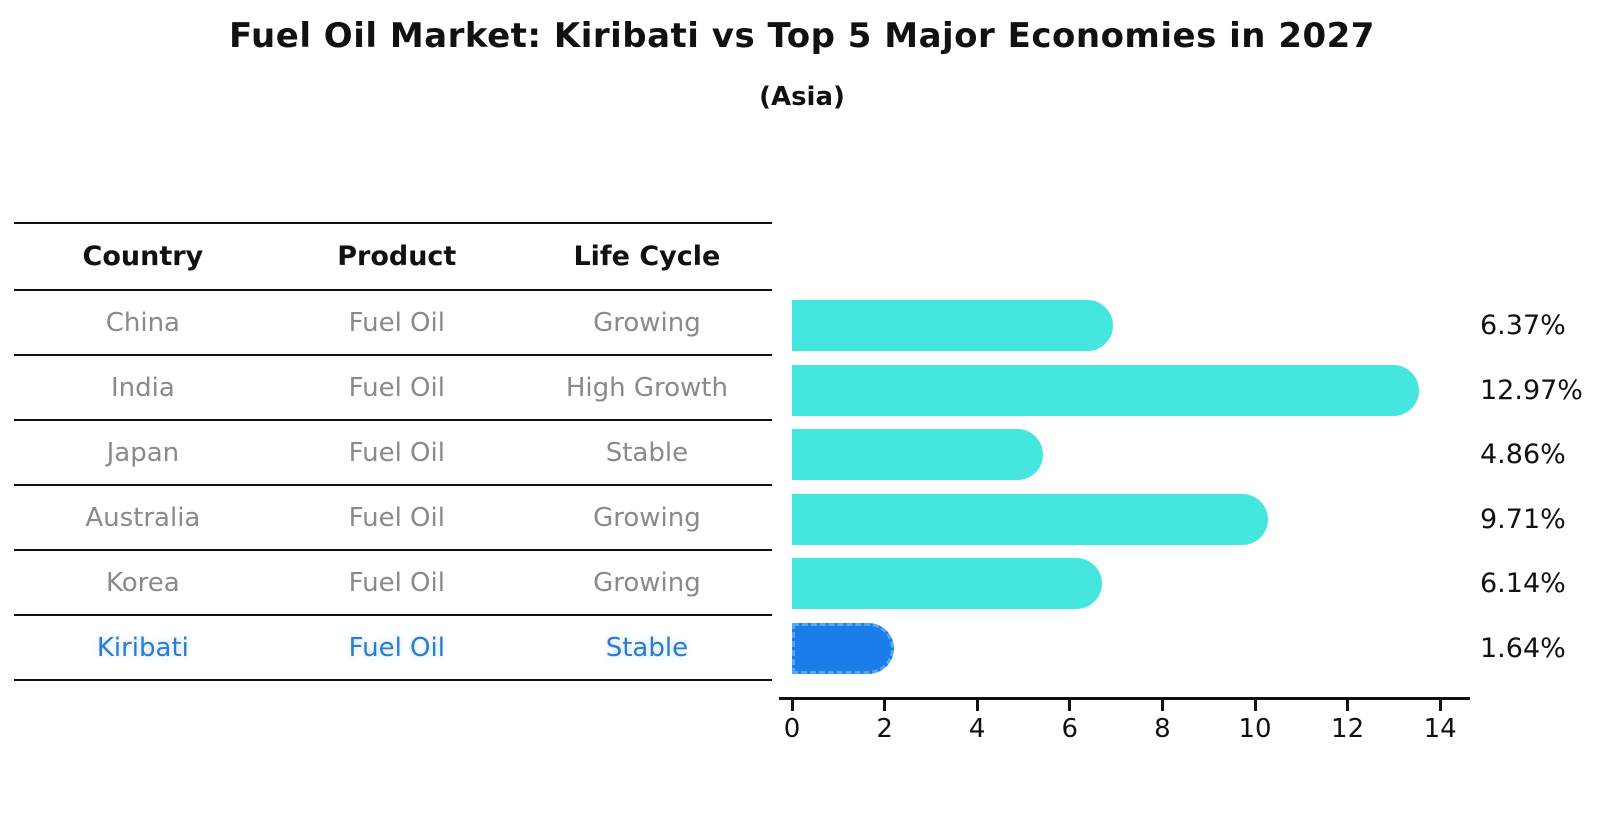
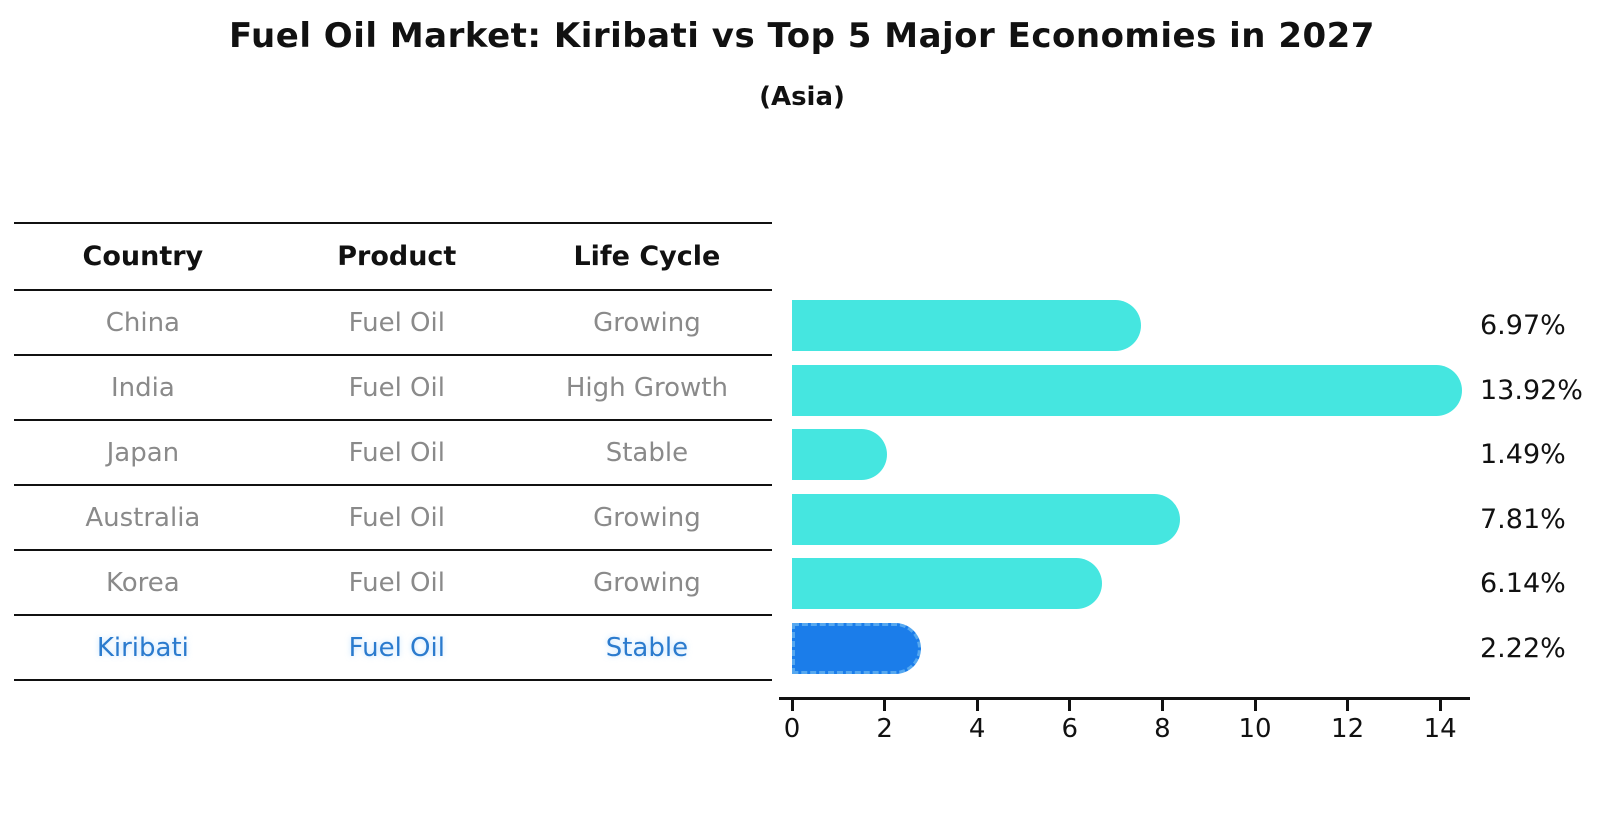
China: 6.37% -> 6.97%
India: 12.97% -> 13.92%
Japan: 4.86% -> 1.49%
Australia: 9.71% -> 7.81%
Kiribati: 1.64% -> 2.22%
